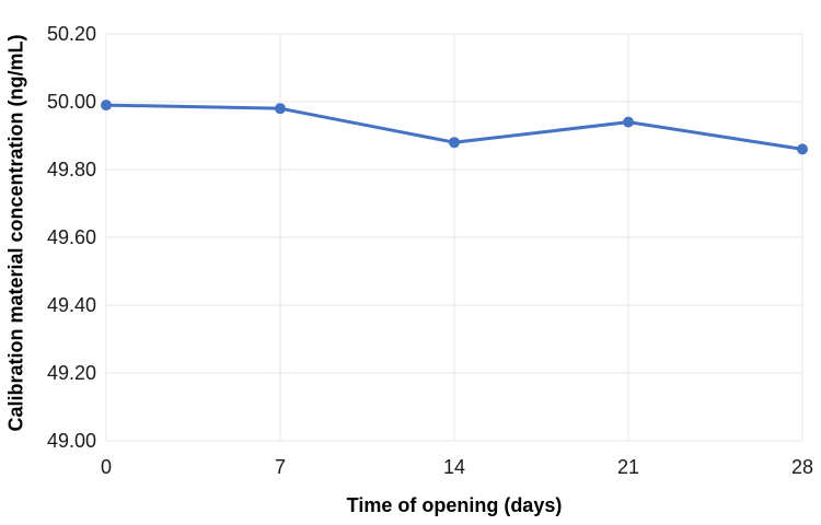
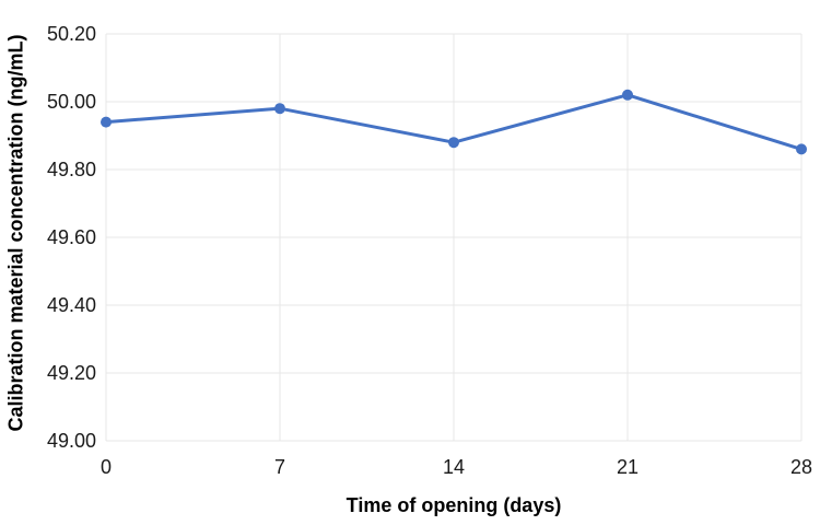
0: 49.99 -> 49.94
21: 49.94 -> 50.02
